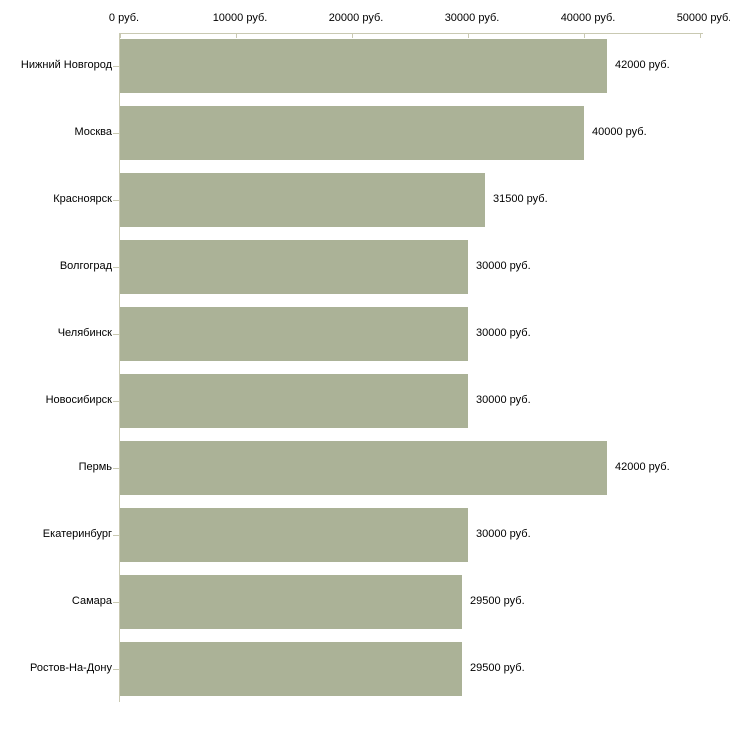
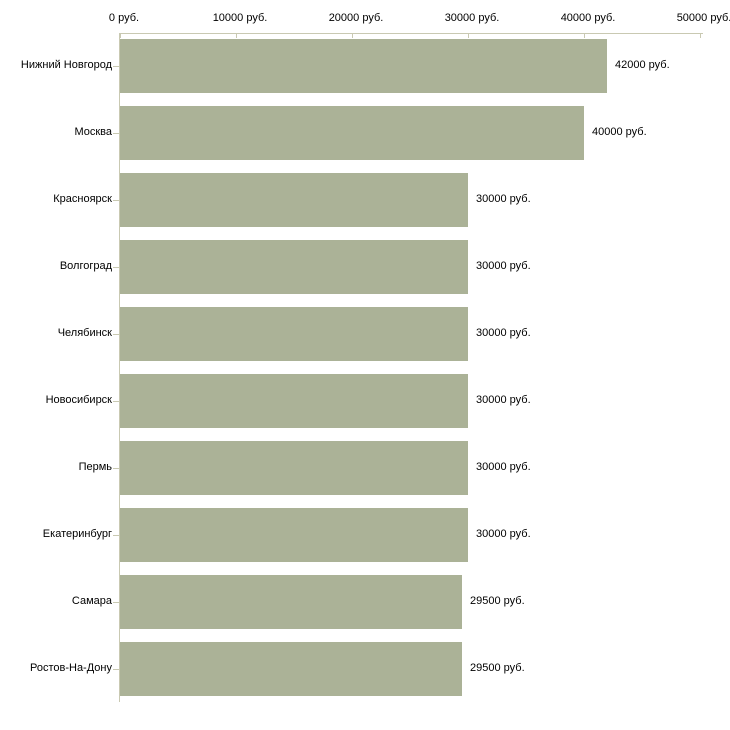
Красноярск: 31500 -> 30000
Пермь: 42000 -> 30000
